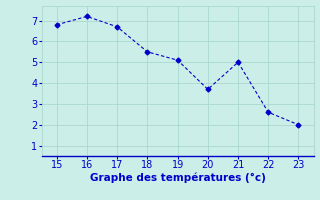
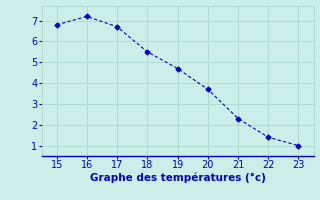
19: 5.1 -> 4.7
21: 5.0 -> 2.3
22: 2.6 -> 1.4
23: 2.0 -> 1.0
